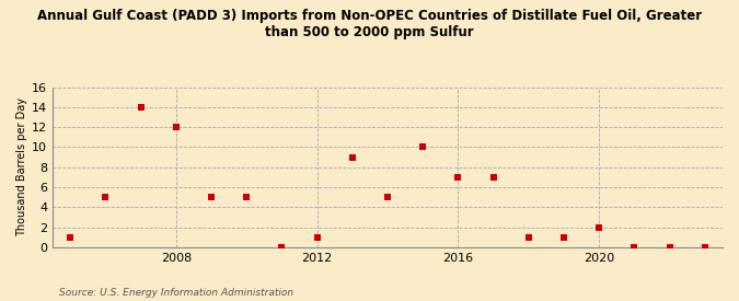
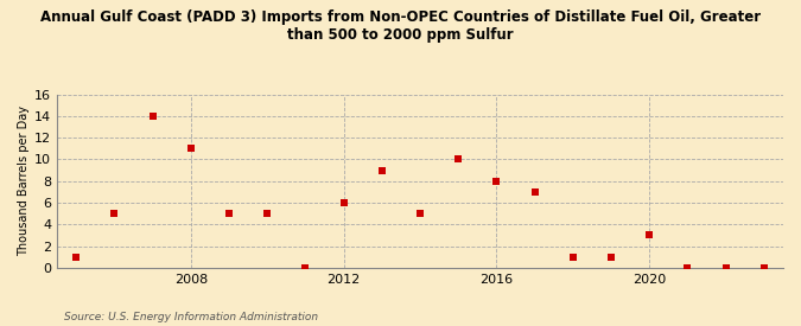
2008: 12 -> 11
2012: 1 -> 6
2016: 7 -> 8
2020: 2 -> 3
